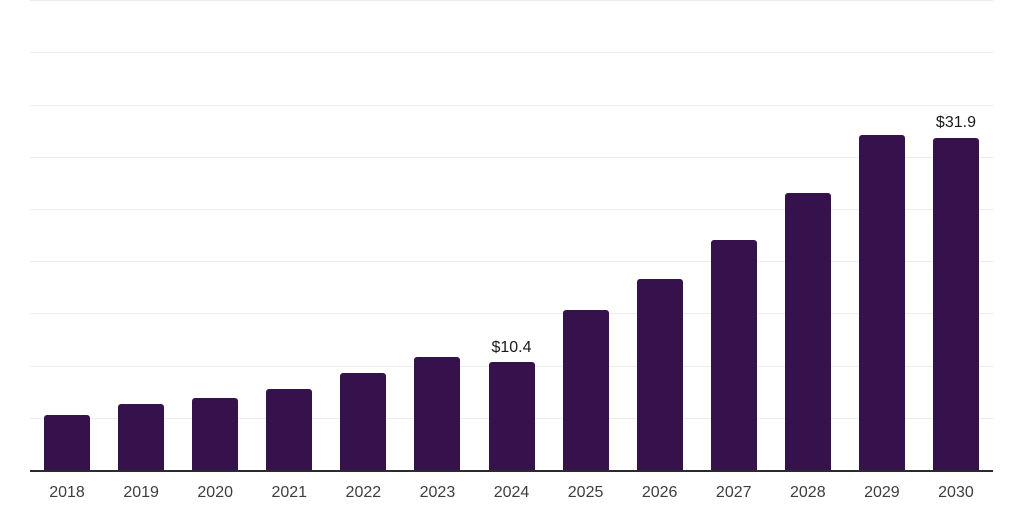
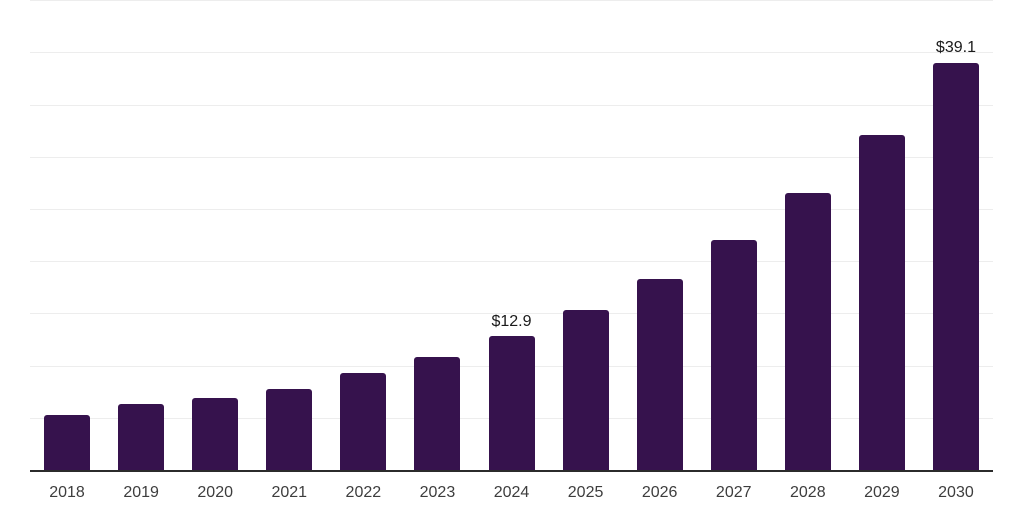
2024: $10.4 -> $12.9
2030: $31.9 -> $39.1
